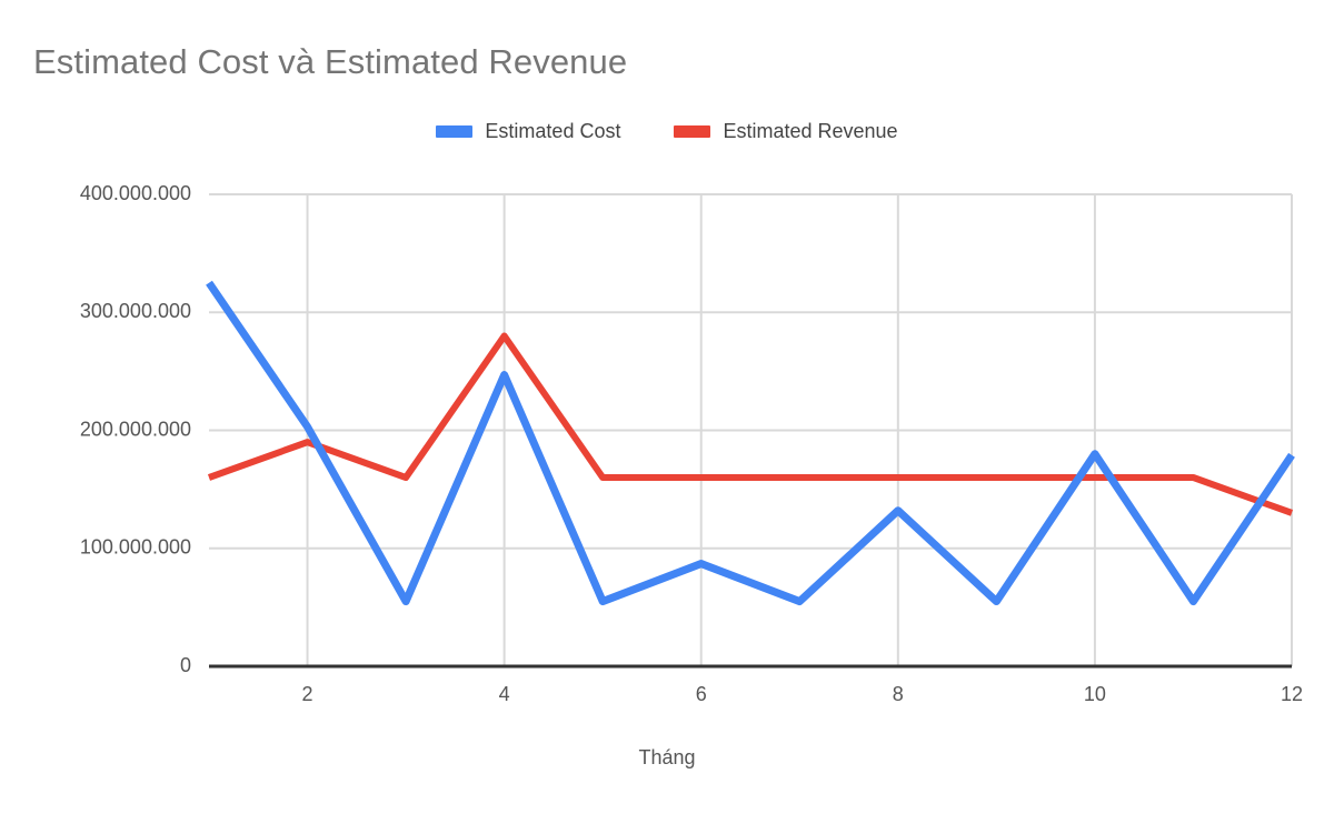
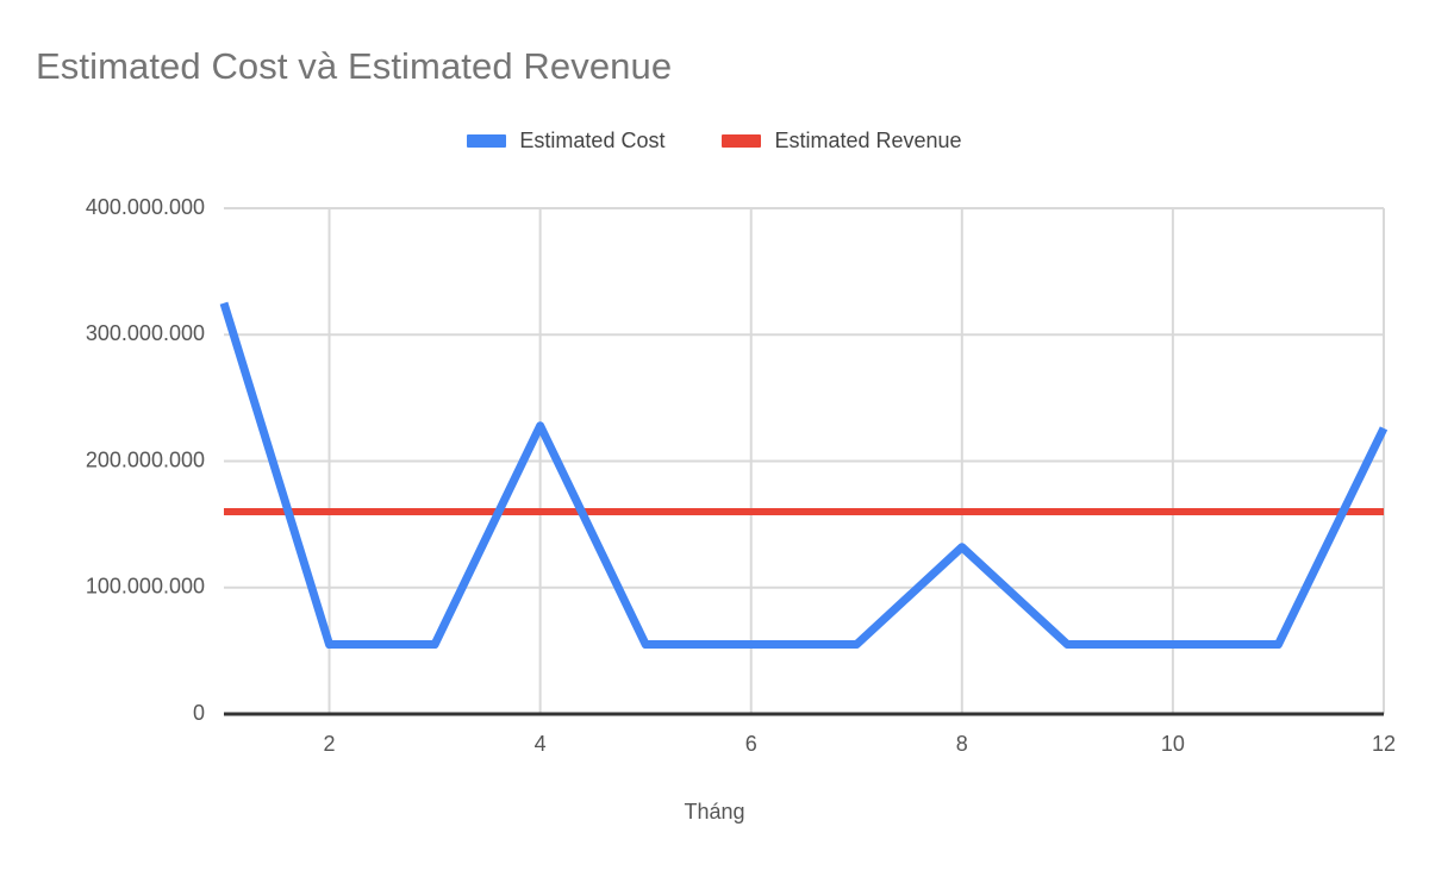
Estimated Cost/2: 203000000 -> 55000000
Estimated Revenue/2: 190000000 -> 160000000
Estimated Cost/4: 247000000 -> 228000000
Estimated Revenue/4: 280000000 -> 160000000
Estimated Cost/6: 87000000 -> 55000000
Estimated Cost/10: 180000000 -> 55000000
Estimated Cost/12: 179000000 -> 226000000
Estimated Revenue/12: 130000000 -> 160000000
